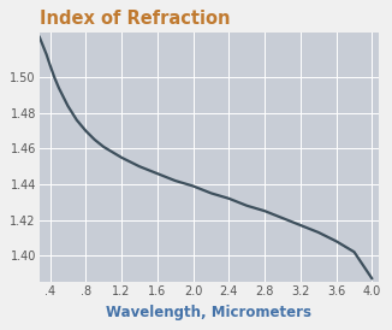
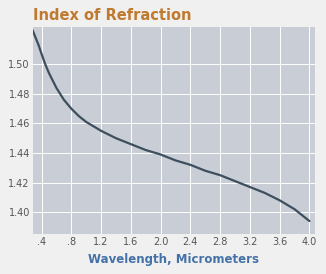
4.0: 1.387 -> 1.394
